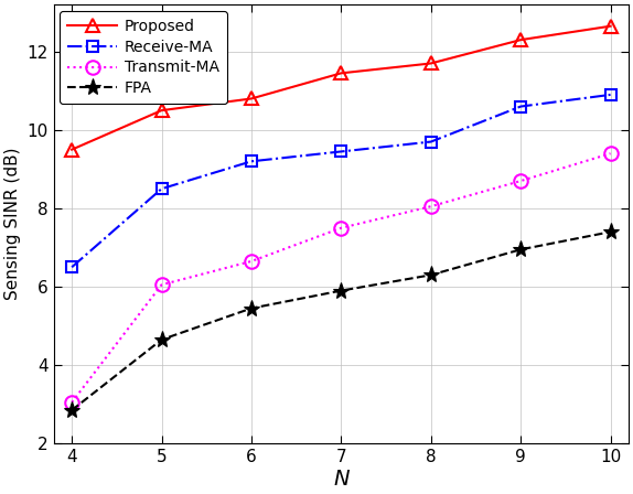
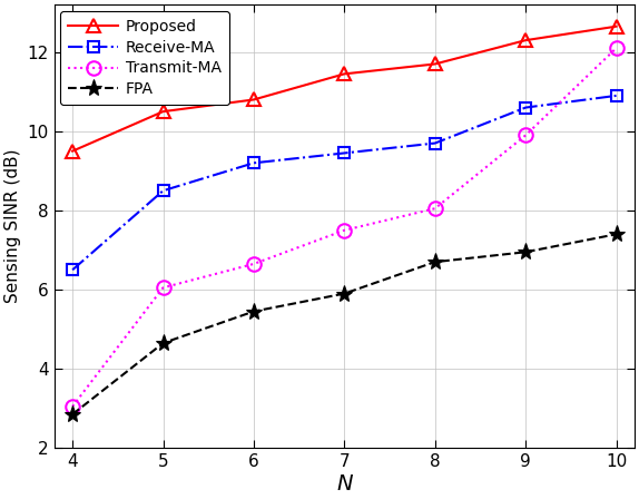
FPA/8: 6.30 -> 6.70
Transmit-MA/9: 8.70 -> 9.90
Transmit-MA/10: 9.40 -> 12.10
